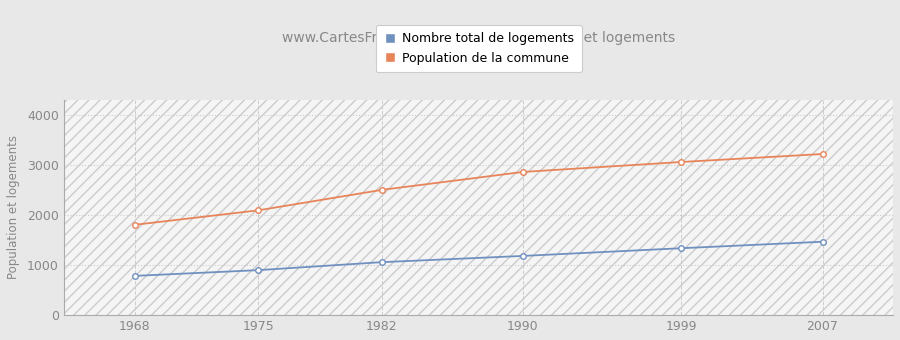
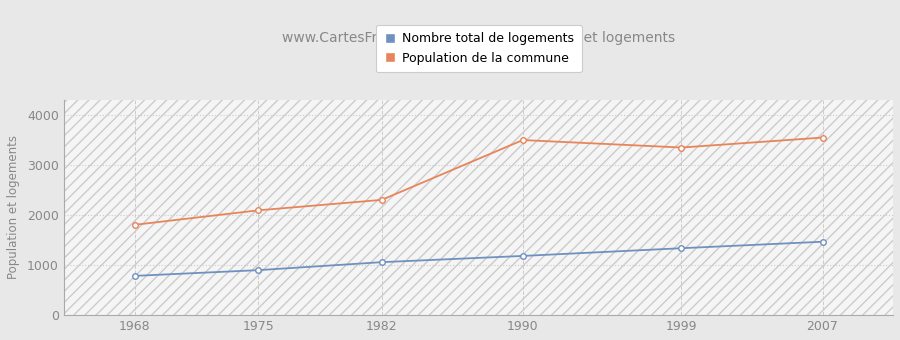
Population de la commune/1982: 2500 -> 2300
Population de la commune/1990: 2860 -> 3500
Population de la commune/1999: 3060 -> 3350
Population de la commune/2007: 3220 -> 3550
